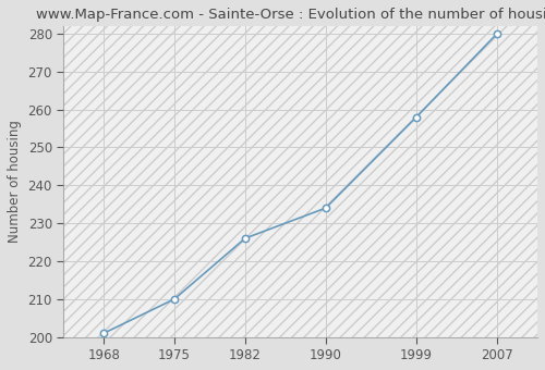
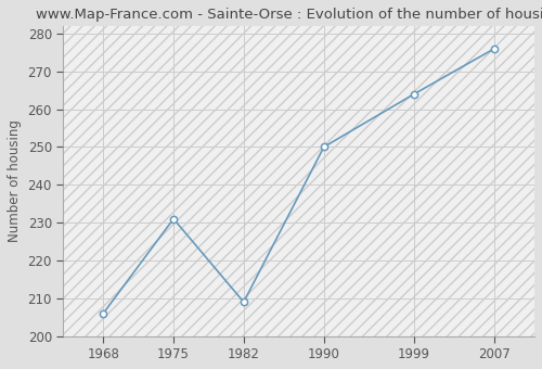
1968: 201 -> 206
1975: 210 -> 231
1982: 226 -> 209
1990: 234 -> 250
1999: 258 -> 264
2007: 280 -> 276
